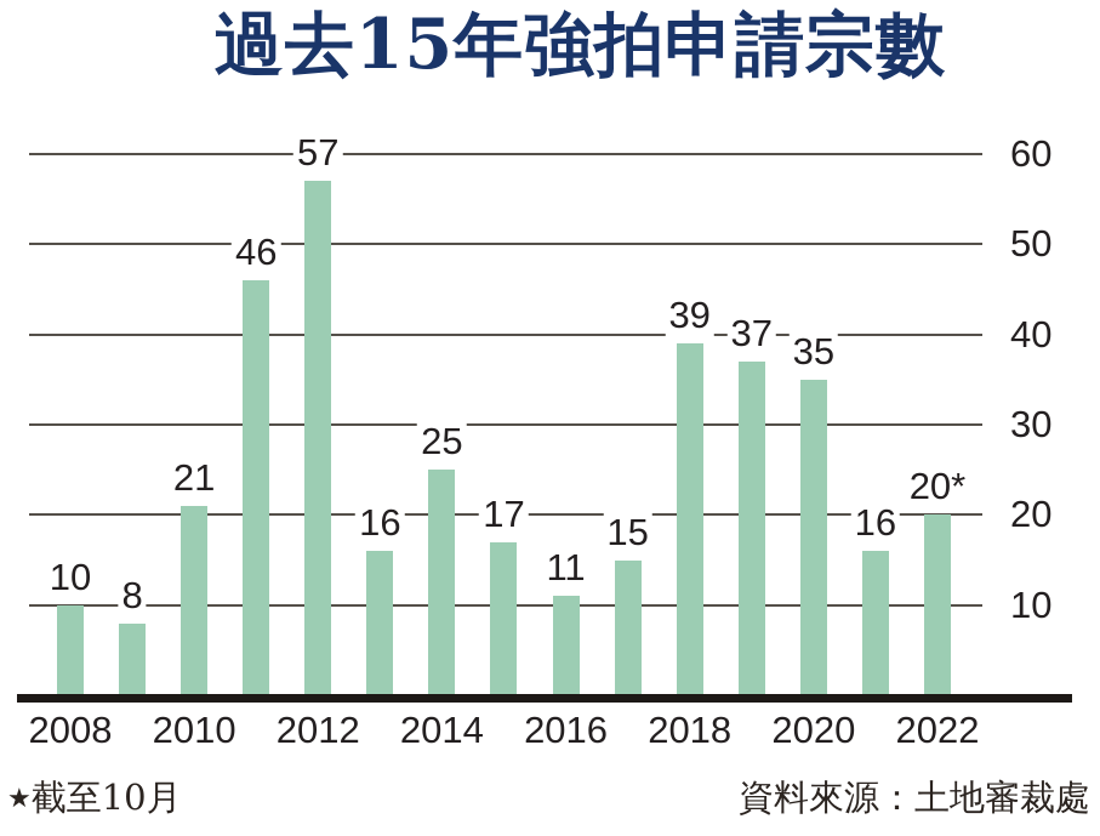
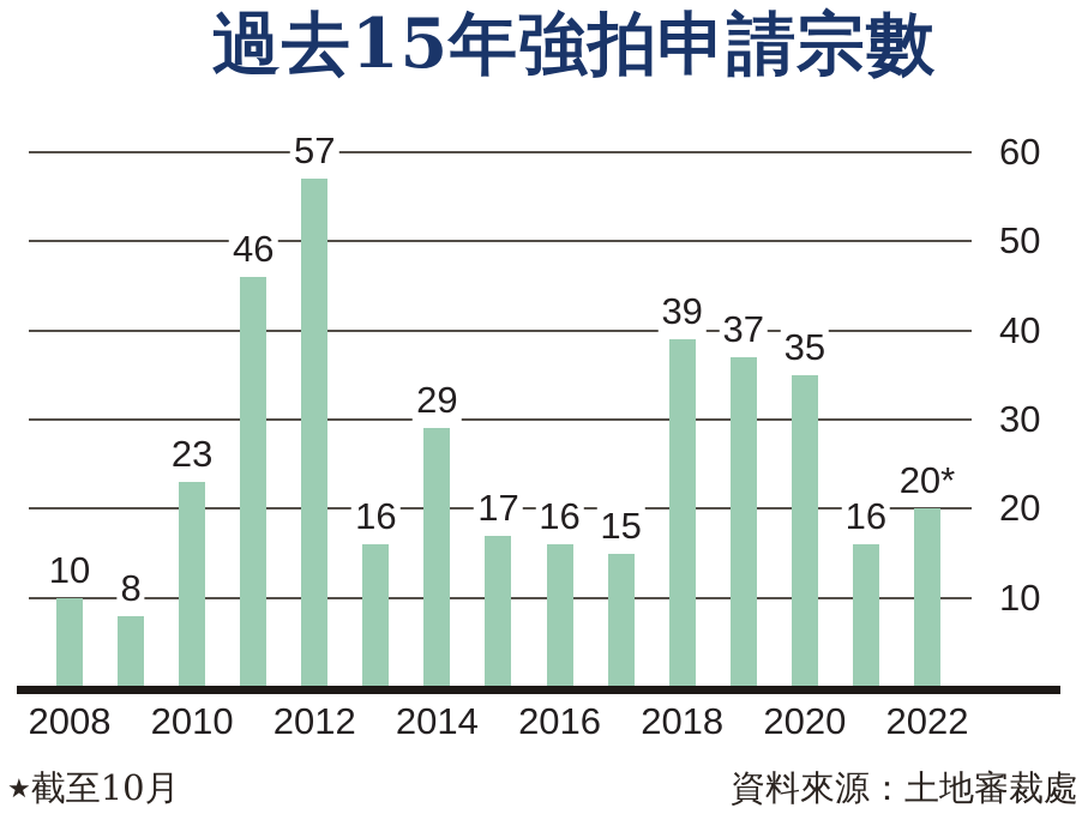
2010: 21 -> 23
2014: 25 -> 29
2016: 11 -> 16
